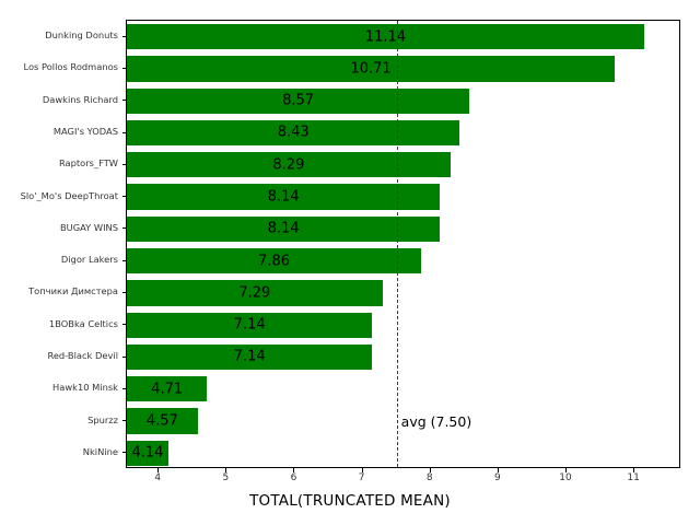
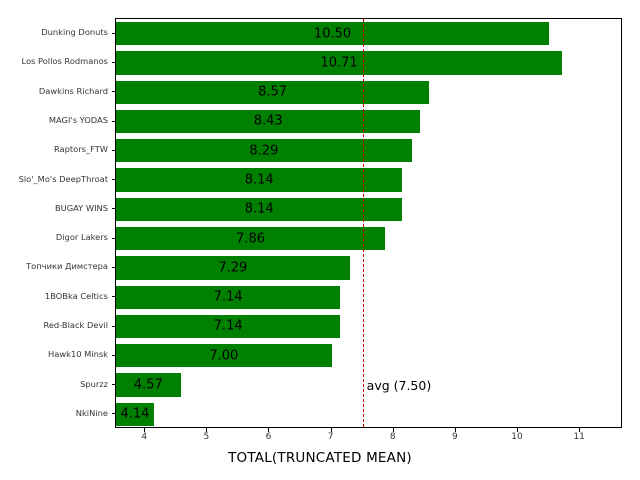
Dunking Donuts: 11.14 -> 10.50
Hawk10 Minsk: 4.71 -> 7.00
